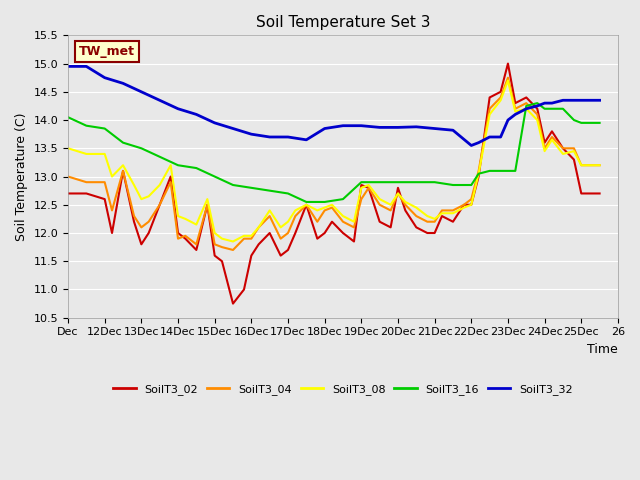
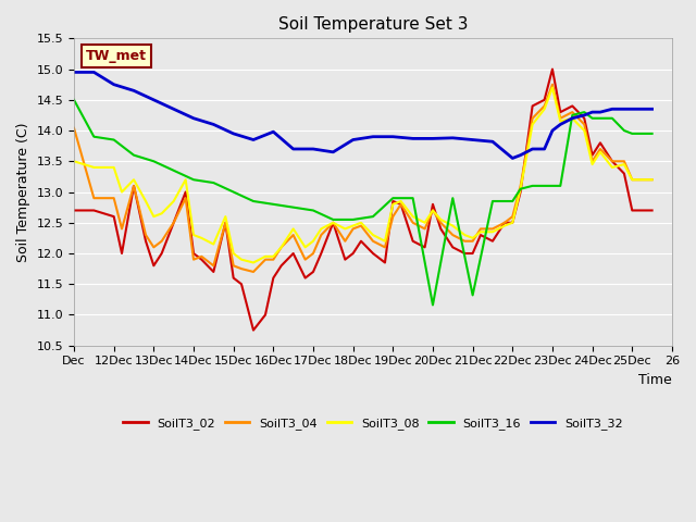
SoilT3_04/Dec: 13.00 -> 14.04
SoilT3_16/Dec: 14.05 -> 14.50
SoilT3_32/16Dec: 13.75 -> 13.98
SoilT3_16/20Dec: 12.90 -> 11.16
SoilT3_16/21Dec: 12.90 -> 11.32
